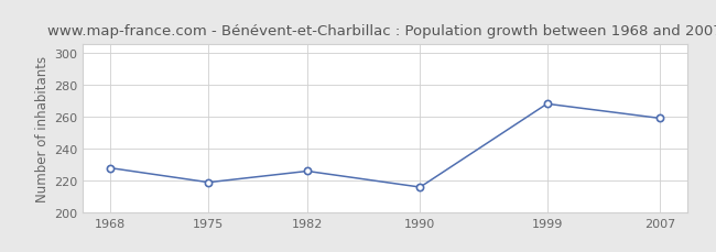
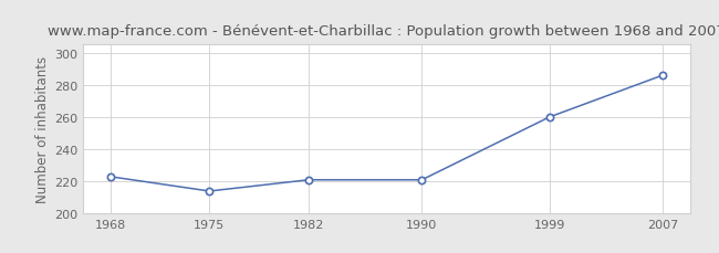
1968: 228 -> 223
1975: 219 -> 214
1982: 226 -> 221
1990: 216 -> 221
1999: 268 -> 260
2007: 259 -> 286
